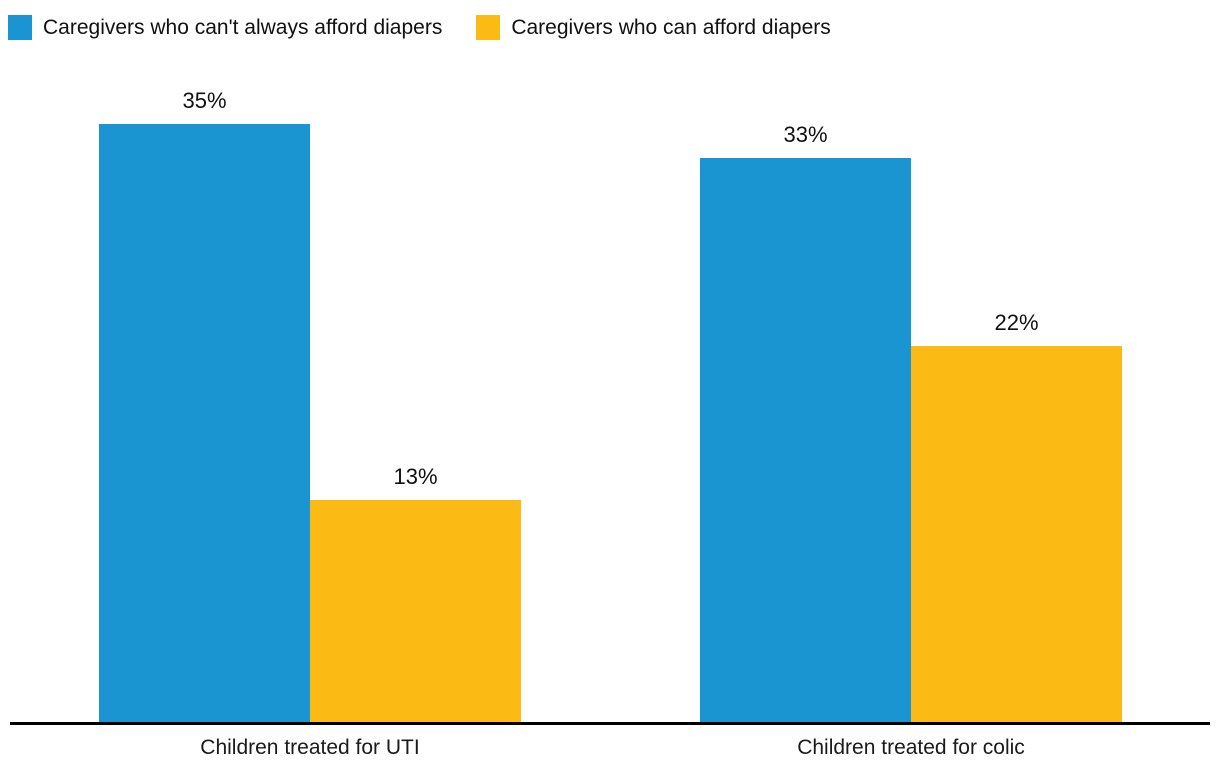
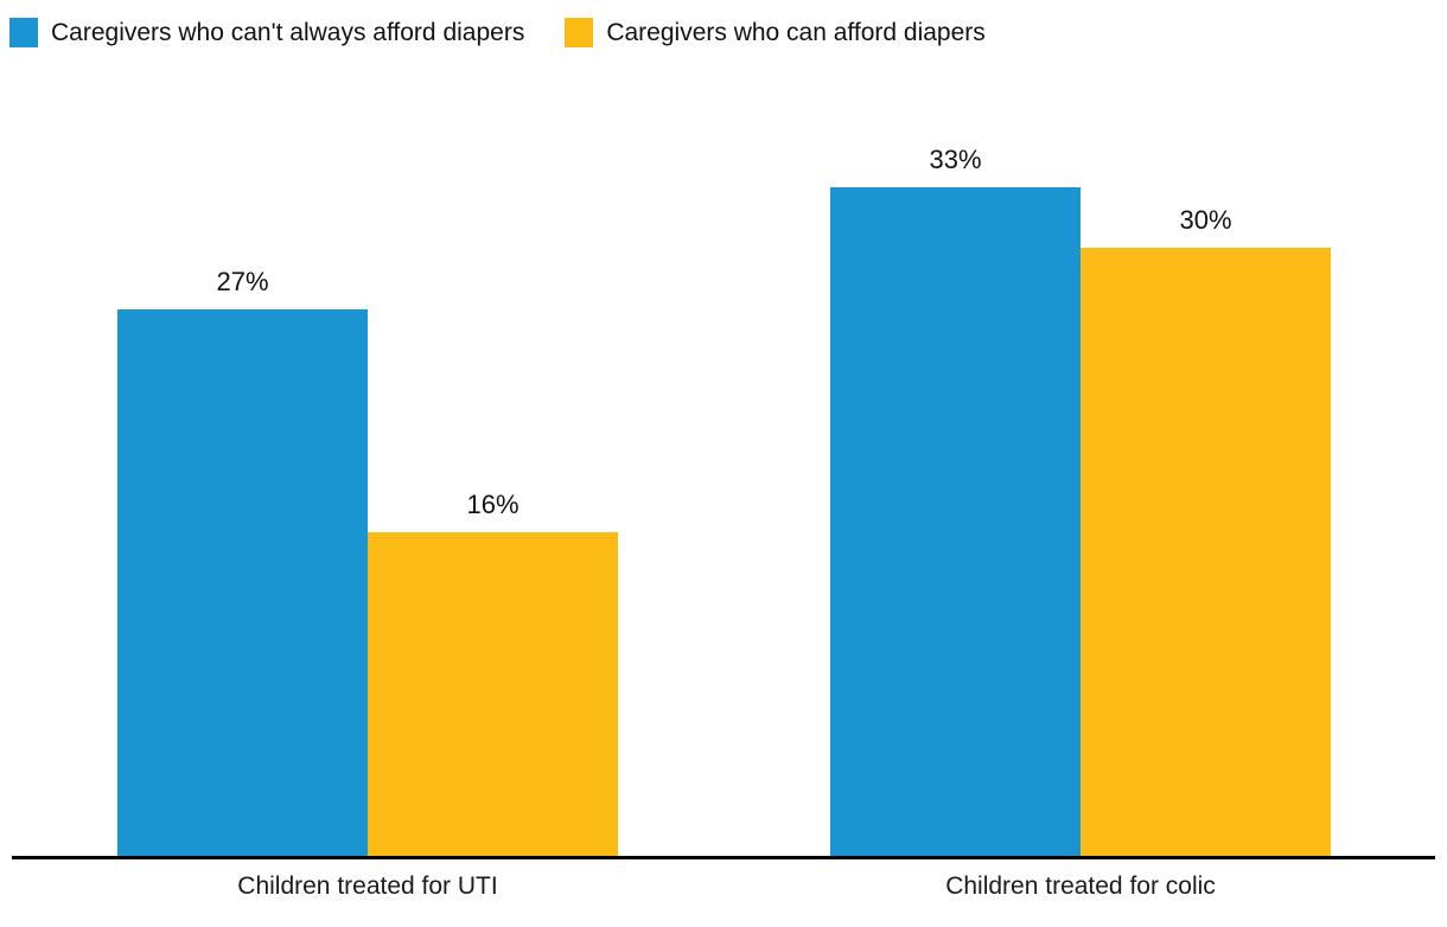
Caregivers who can't always afford diapers/Children treated for UTI: 35% -> 27%
Caregivers who can afford diapers/Children treated for UTI: 13% -> 16%
Caregivers who can afford diapers/Children treated for colic: 22% -> 30%
